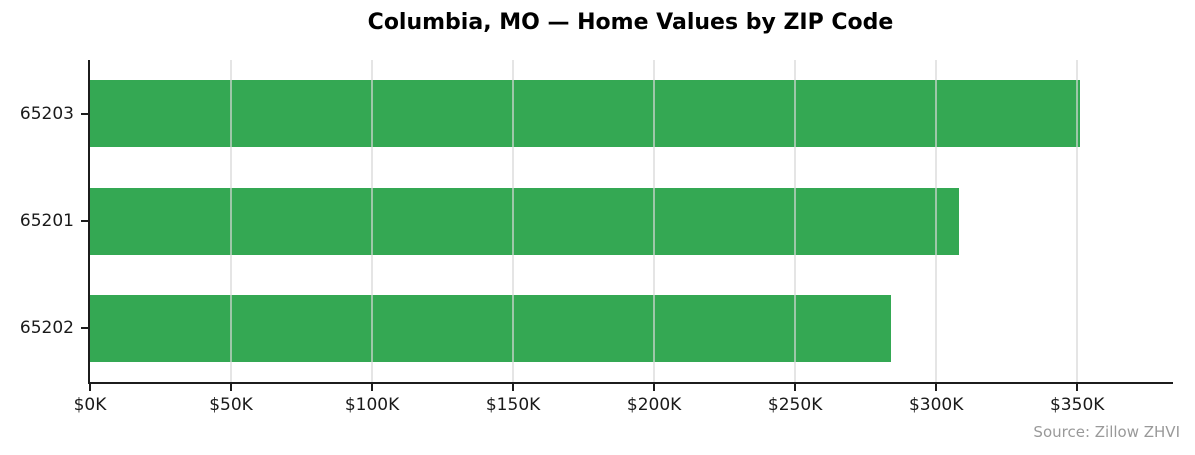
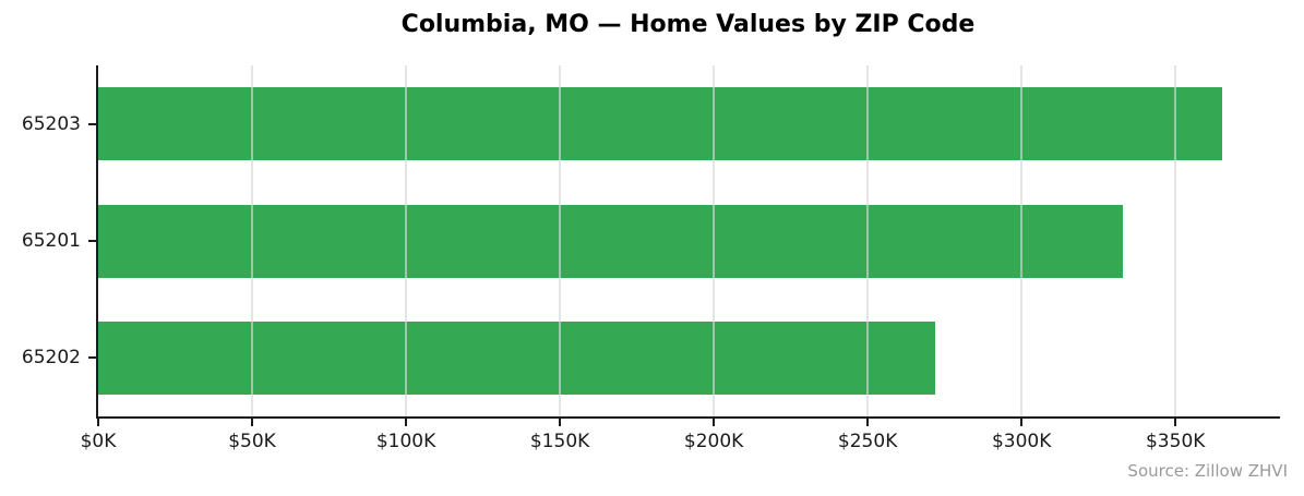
65203: $351K -> $365K
65201: $308K -> $333K
65202: $284K -> $272K
